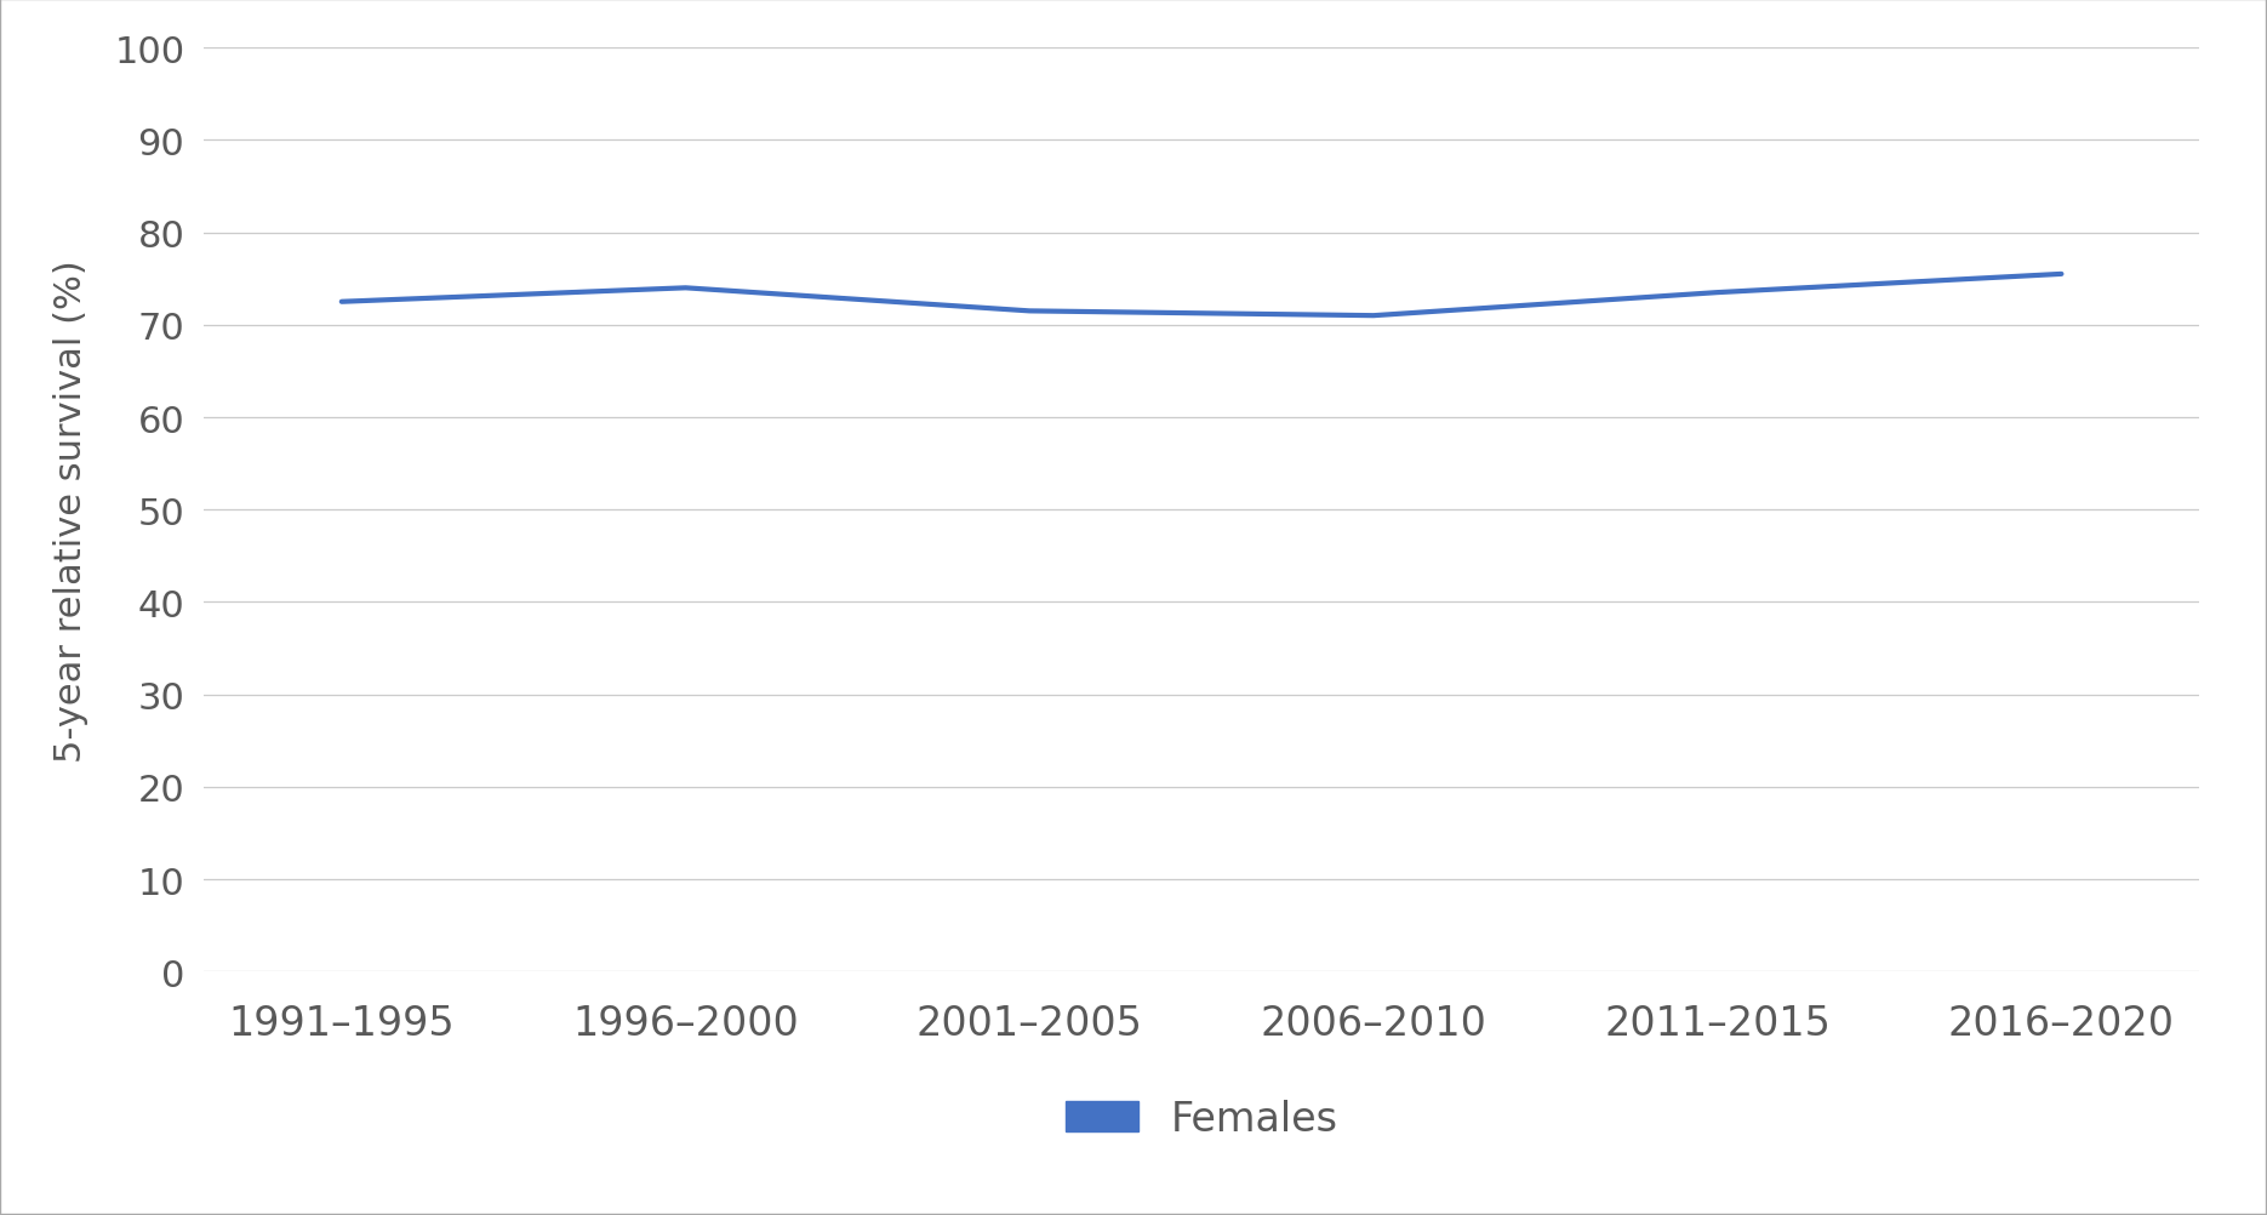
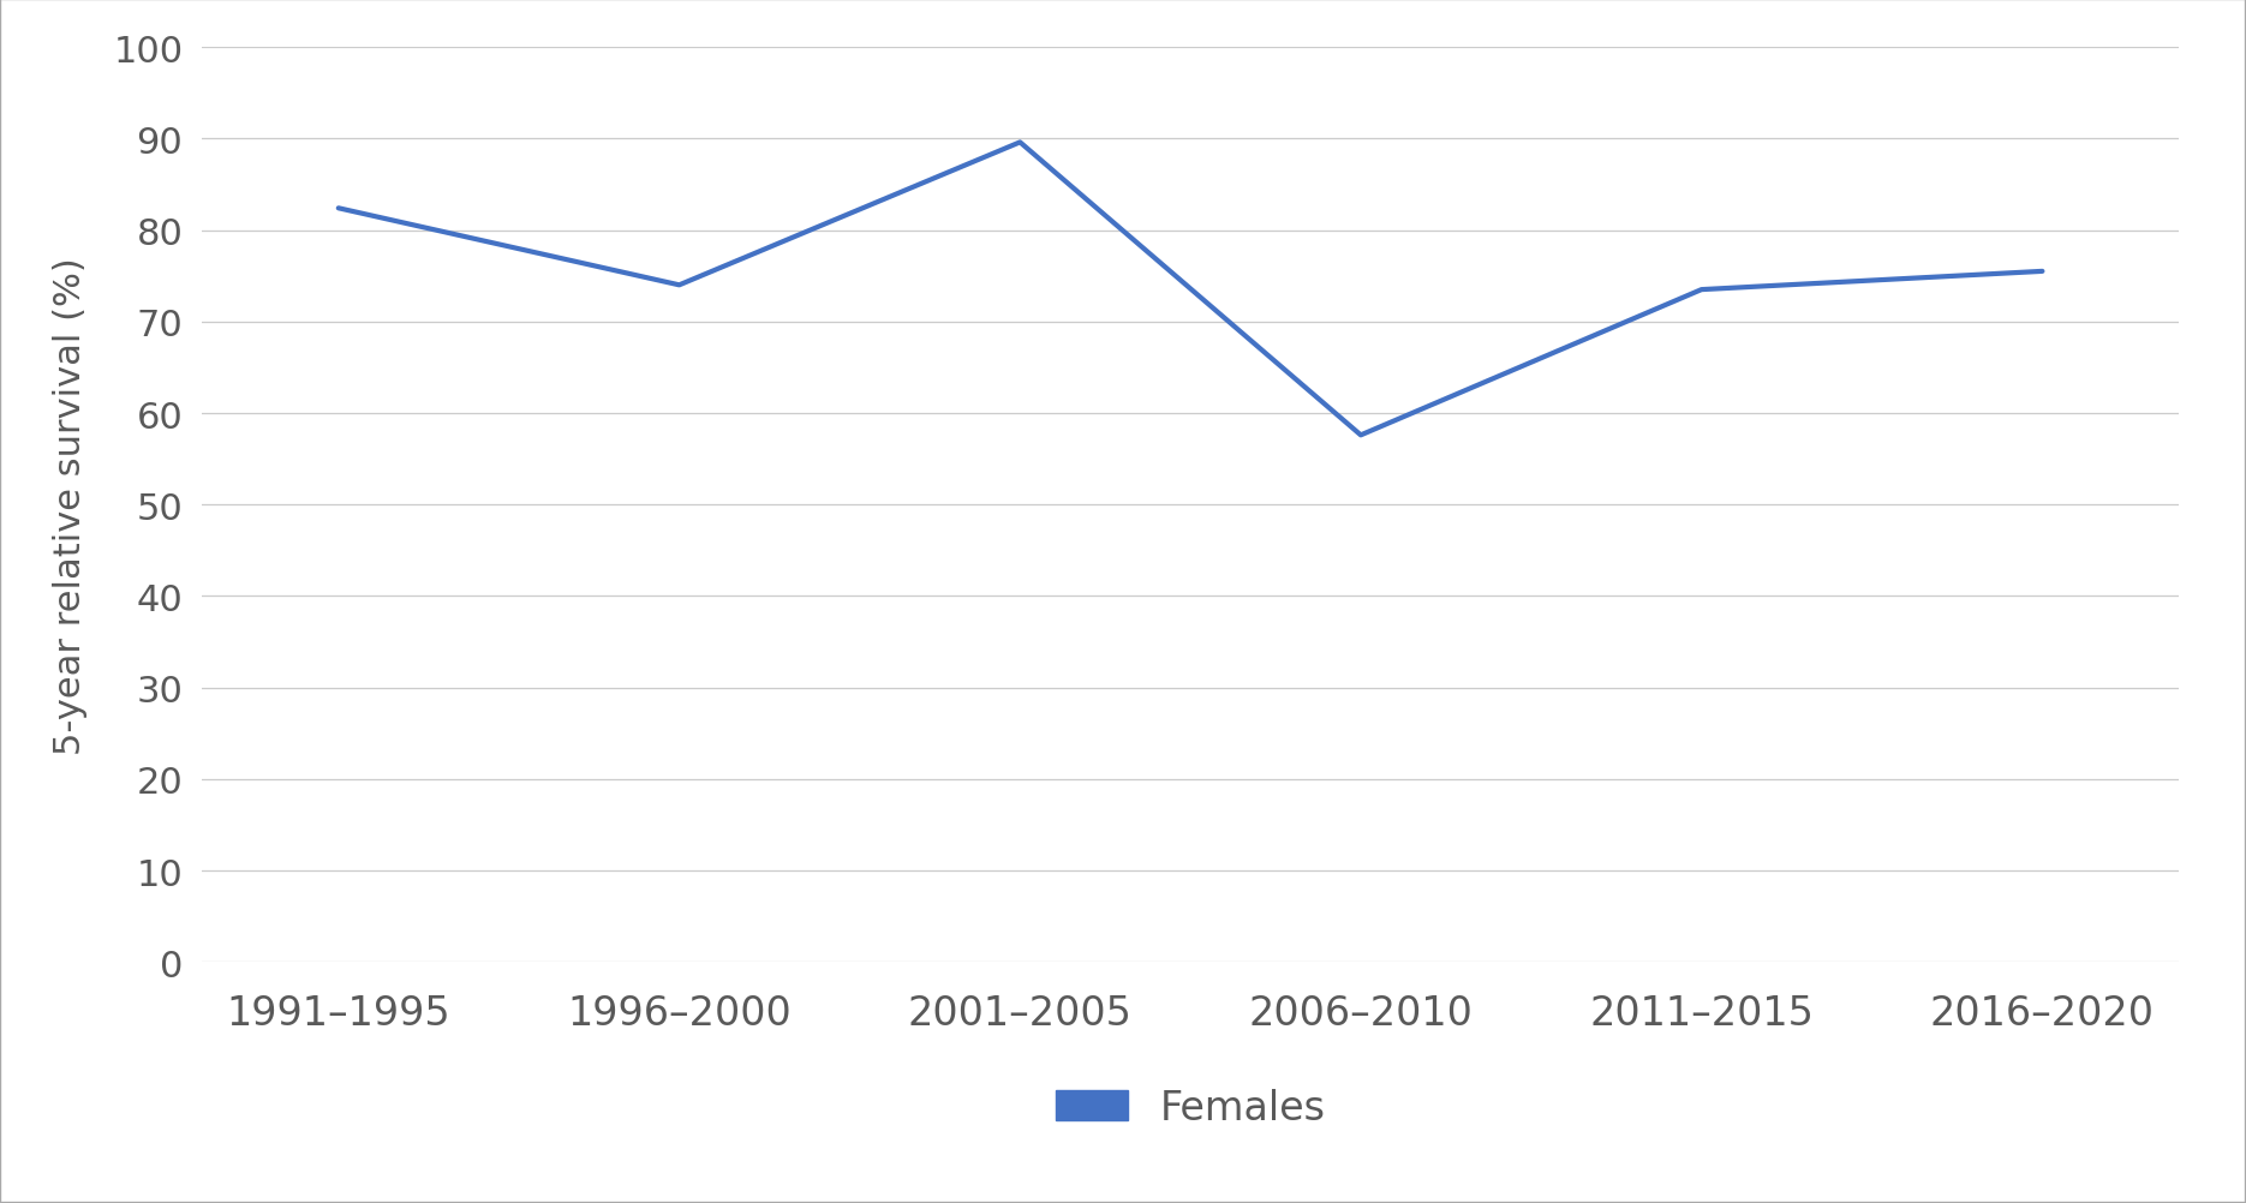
1991–1995: 72.5 -> 82.4
2001–2005: 71.5 -> 89.6
2006–2010: 71.0 -> 57.6
